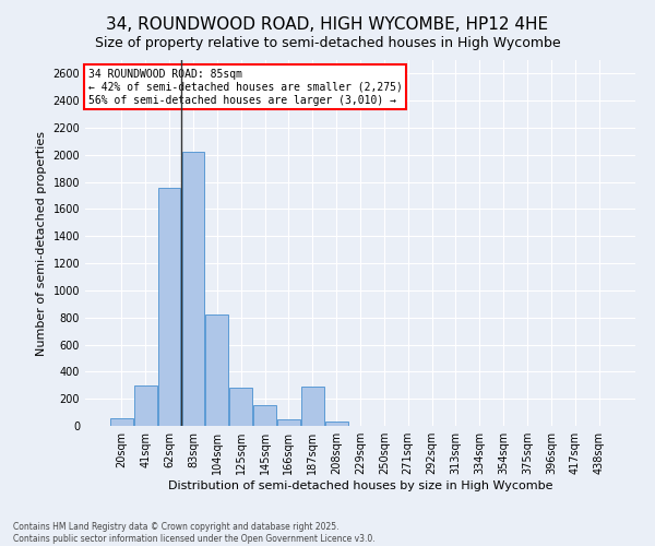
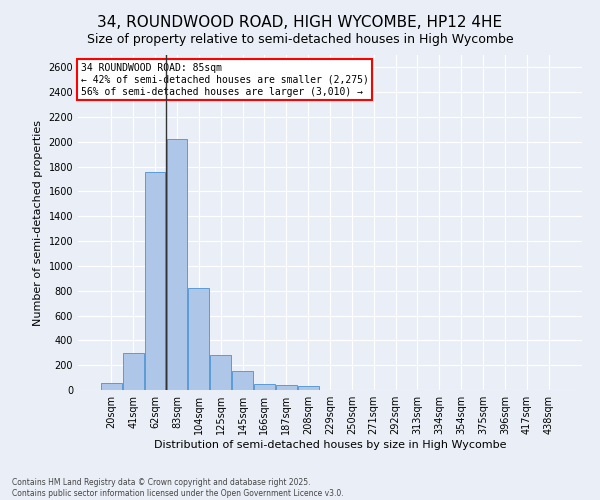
187sqm: 290 -> 40
